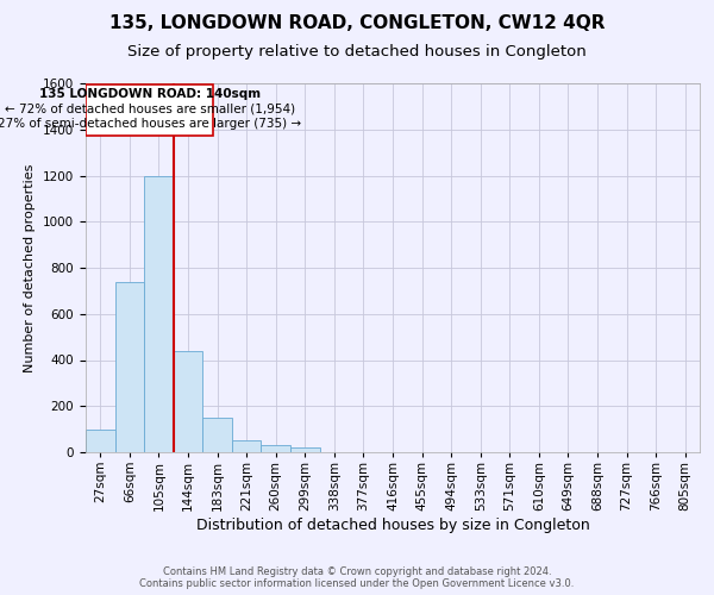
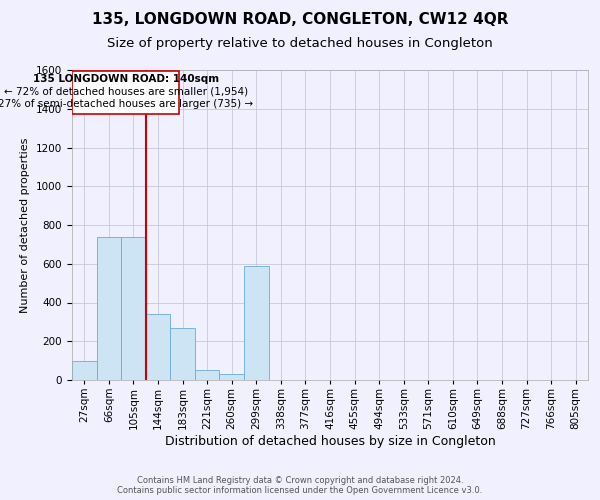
105sqm: 1200 -> 740
144sqm: 440 -> 340
183sqm: 150 -> 270
299sqm: 20 -> 590
